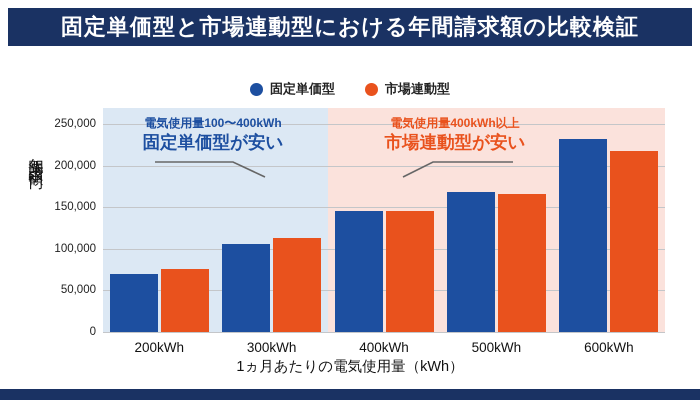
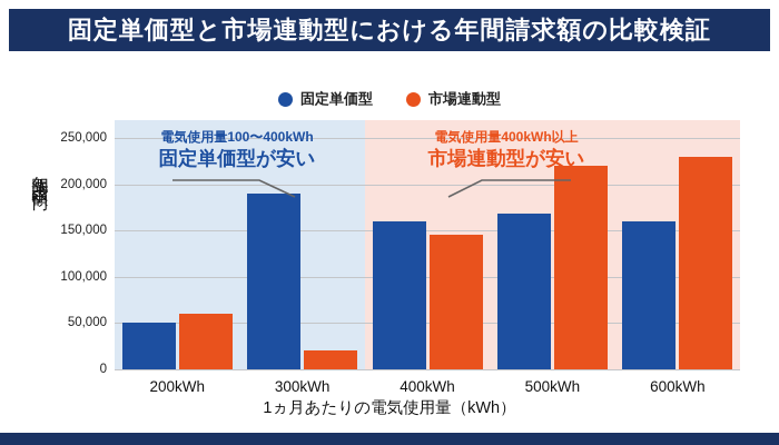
固定単価型/200kWh: 70000 -> 50000
市場連動型/200kWh: 80000 -> 60000
固定単価型/300kWh: 110000 -> 190000
市場連動型/300kWh: 110000 -> 20000
固定単価型/400kWh: 140000 -> 160000
市場連動型/500kWh: 170000 -> 220000
固定単価型/600kWh: 230000 -> 160000
市場連動型/600kWh: 220000 -> 230000
